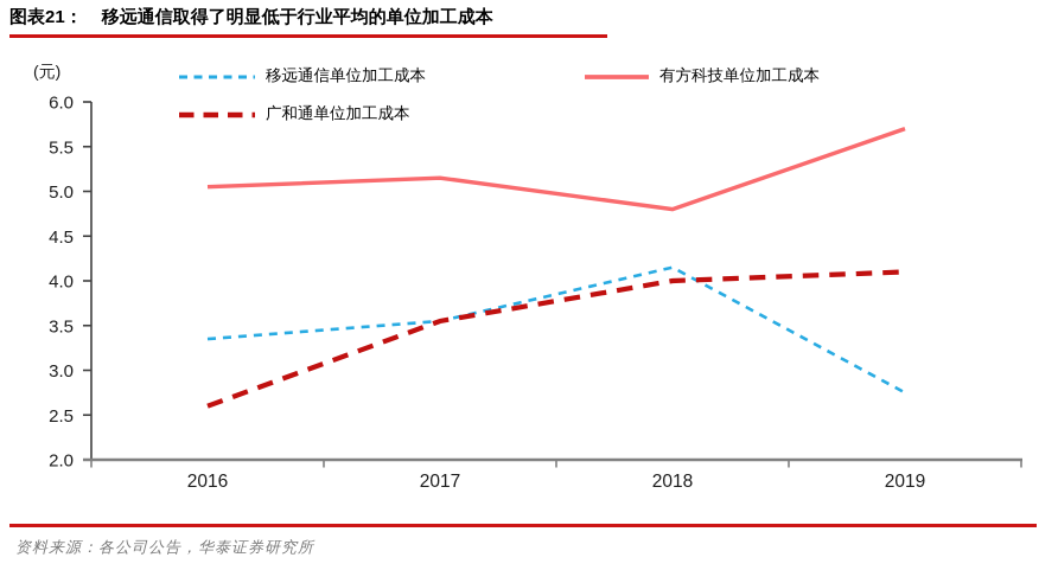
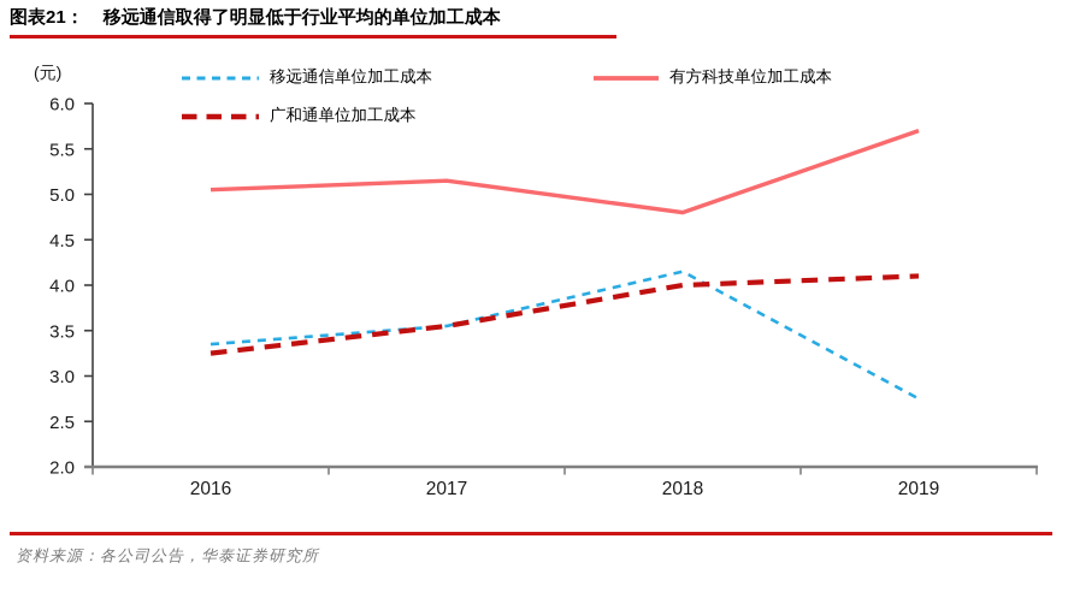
广和通单位加工成本/2016: 2.6 -> 3.2
